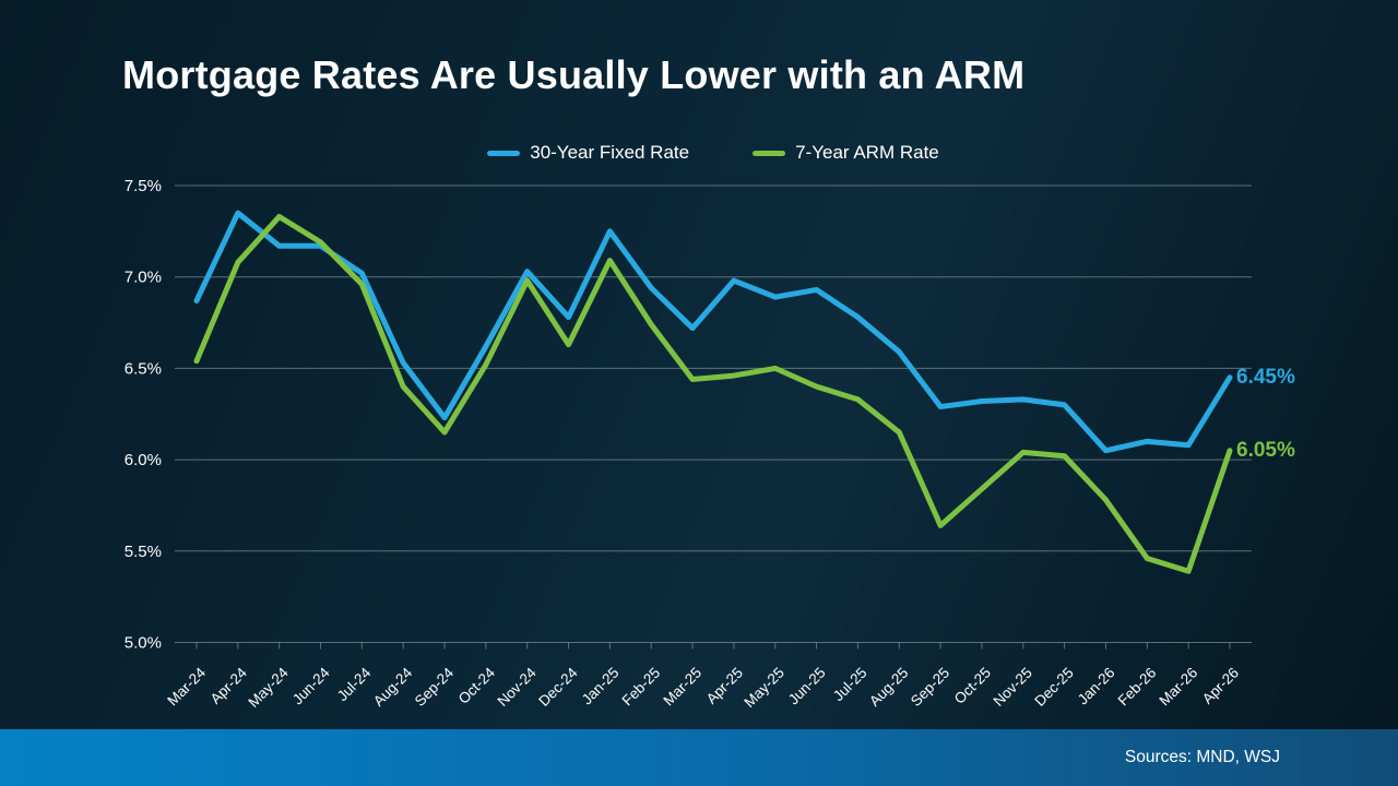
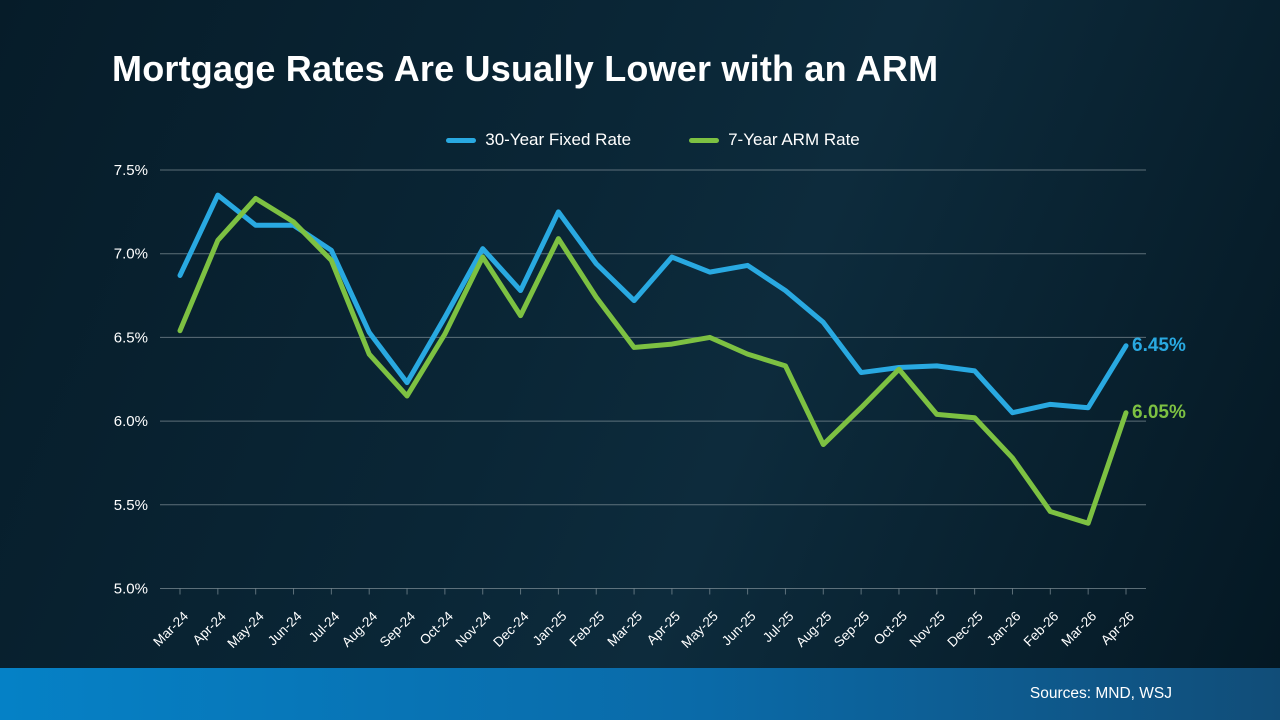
7-Year ARM Rate/Aug-25: 6.15% -> 5.86%
7-Year ARM Rate/Sep-25: 5.64% -> 6.08%
7-Year ARM Rate/Oct-25: 5.84% -> 6.31%
